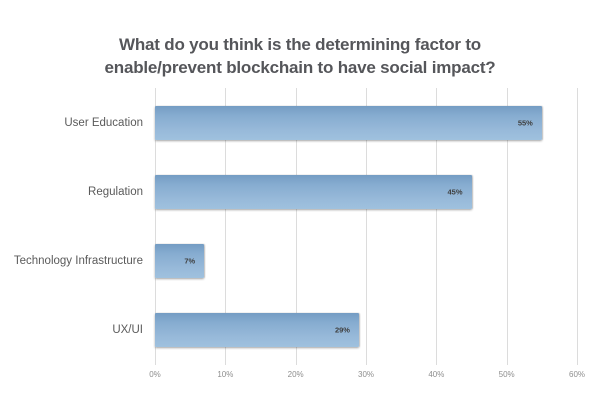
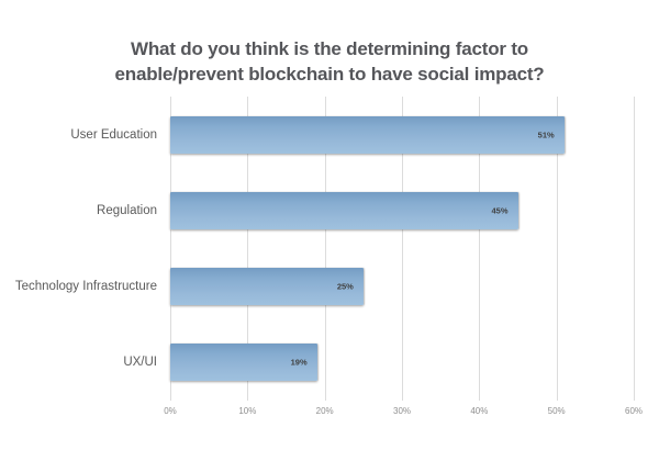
User Education: 55% -> 51%
Technology Infrastructure: 7% -> 25%
UX/UI: 29% -> 19%
